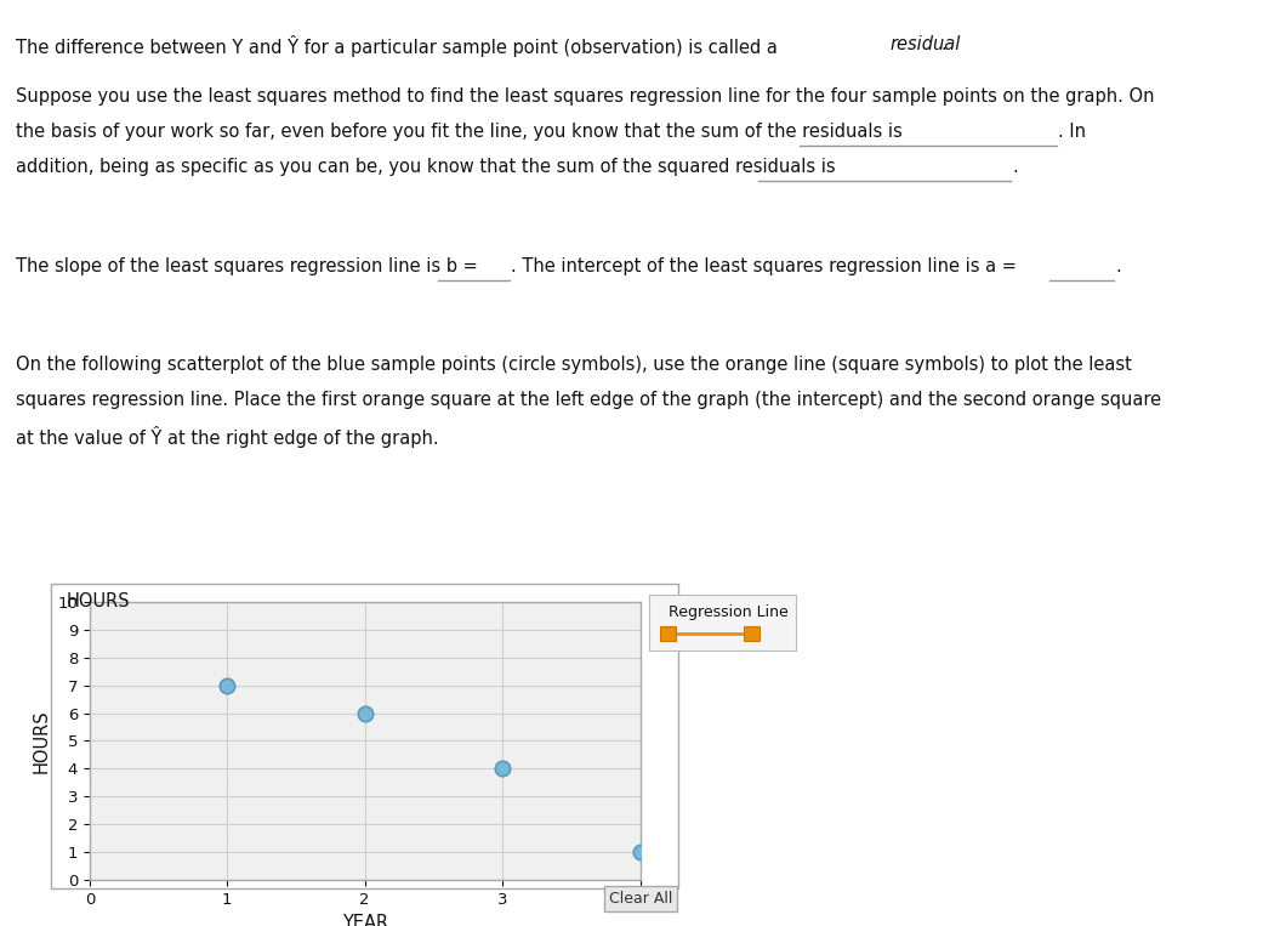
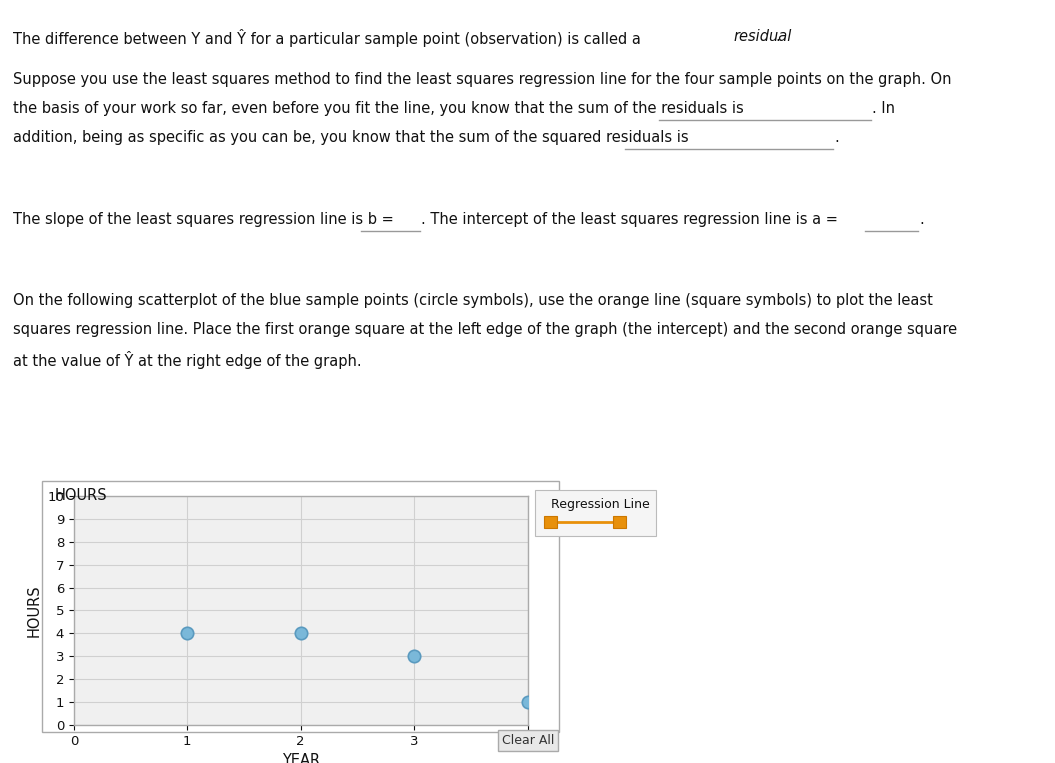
1: 7 -> 4
2: 6 -> 4
3: 4 -> 3
